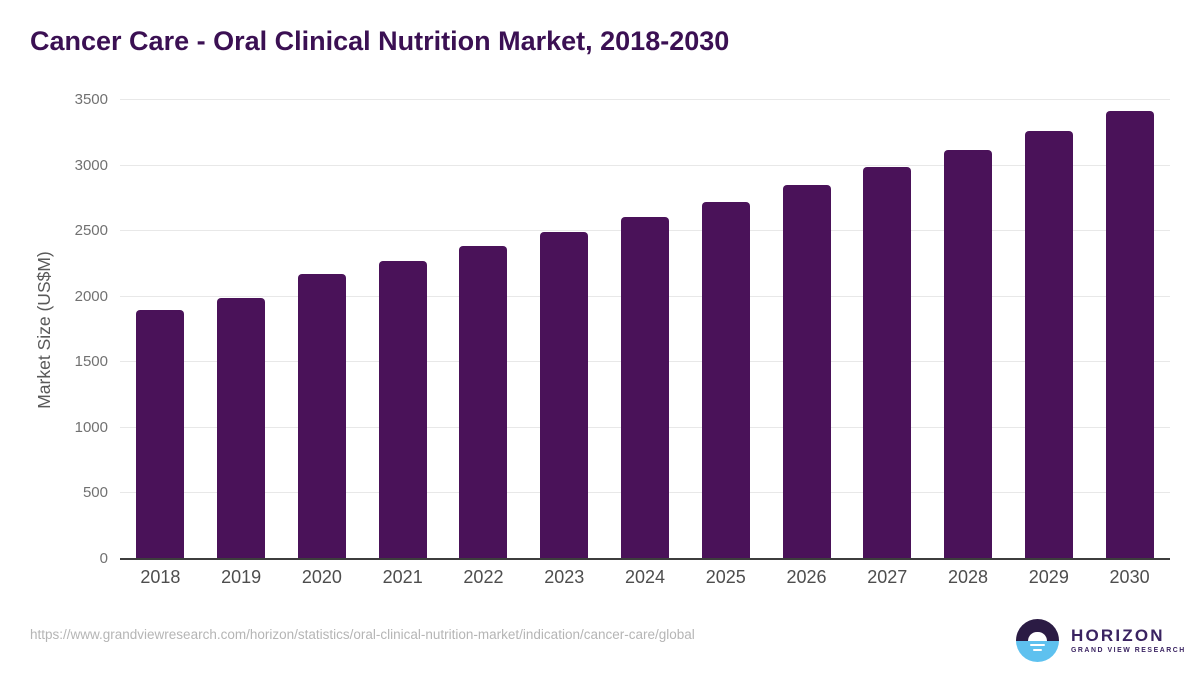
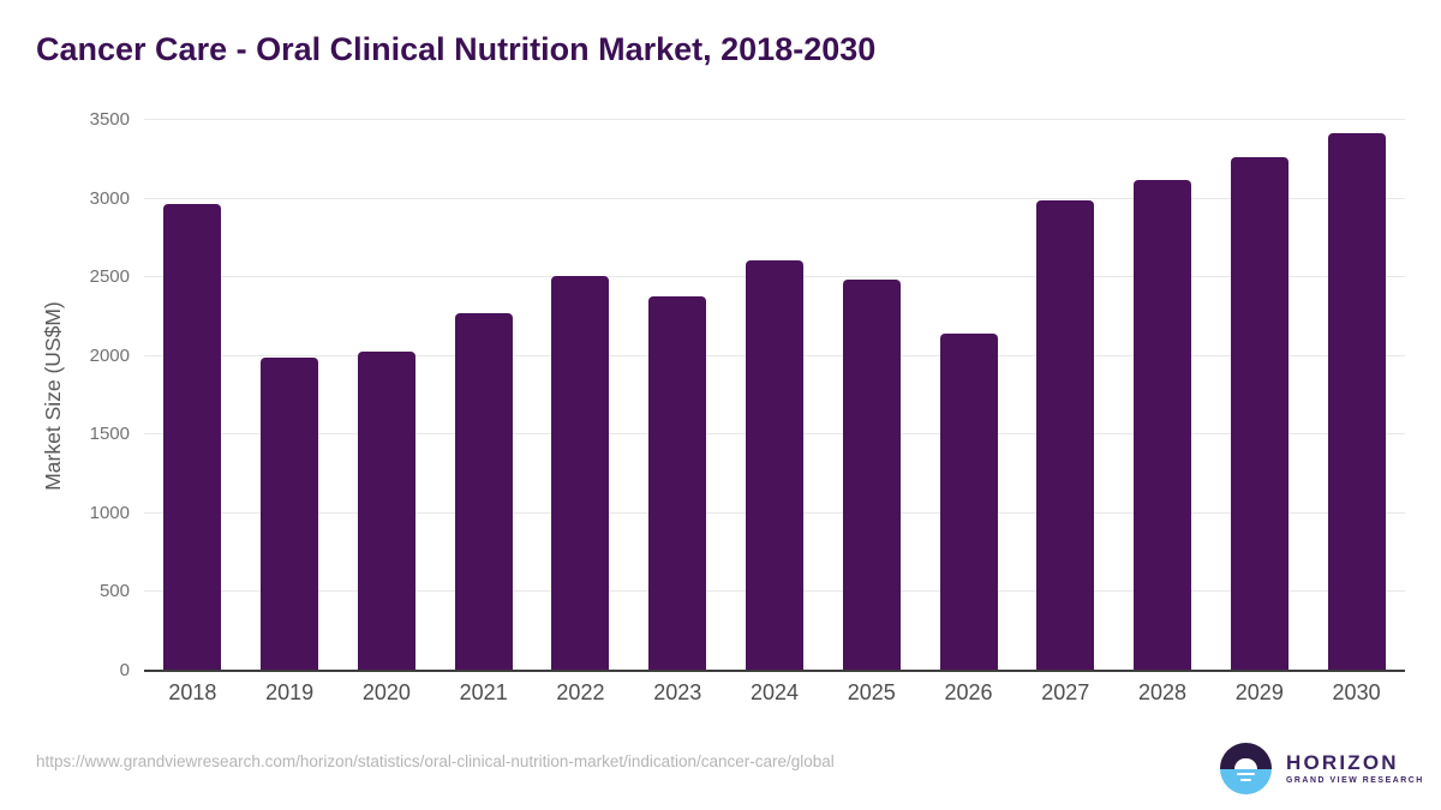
2018: 1900 -> 2970
2020: 2180 -> 2030
2022: 2390 -> 2510
2023: 2500 -> 2380
2025: 2720 -> 2490
2026: 2860 -> 2140
